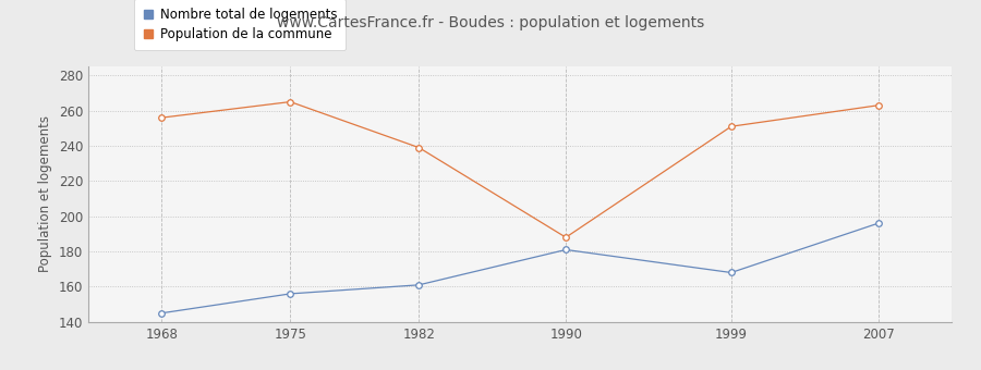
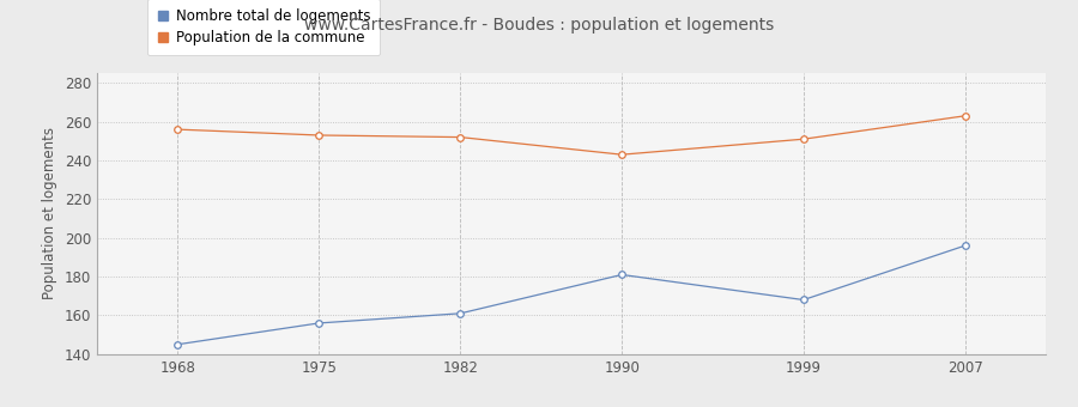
Population de la commune/1975: 265 -> 253
Population de la commune/1982: 239 -> 252
Population de la commune/1990: 188 -> 243
